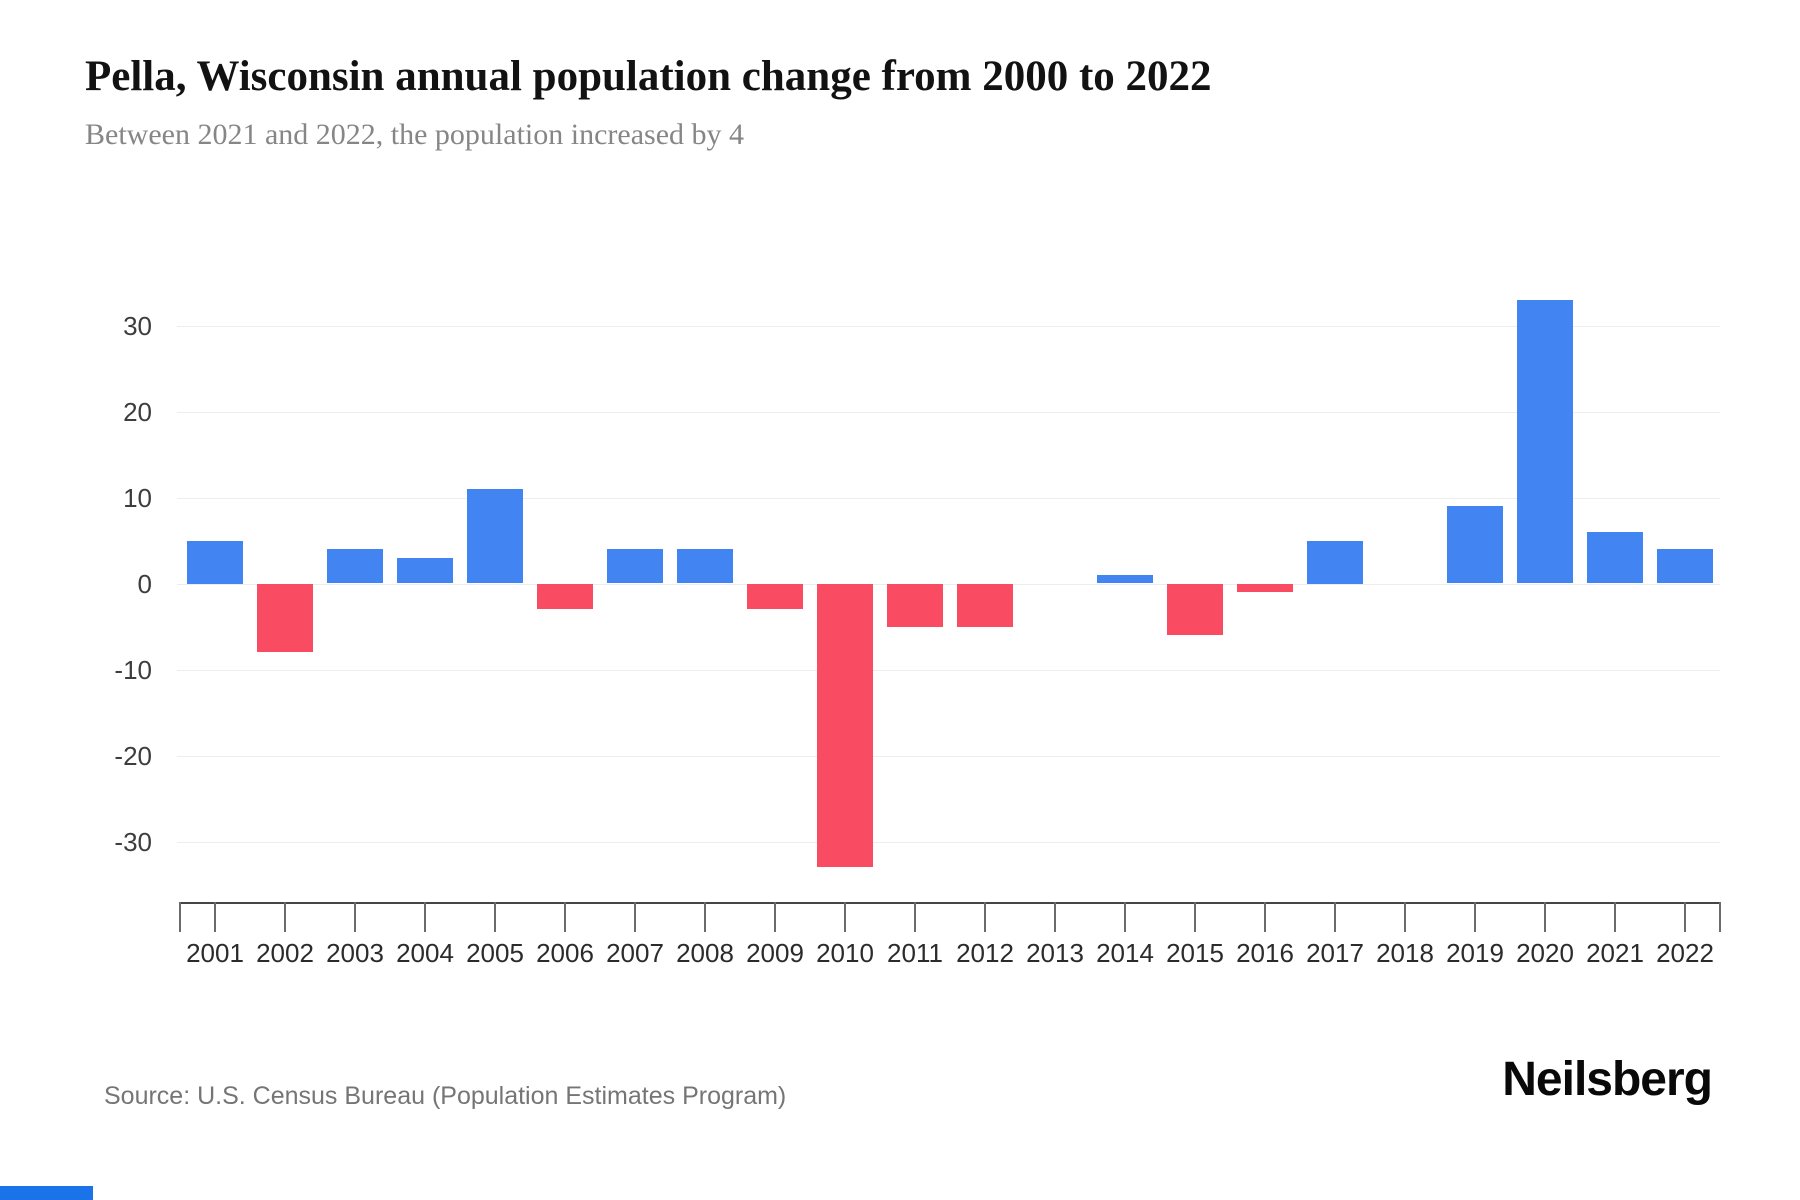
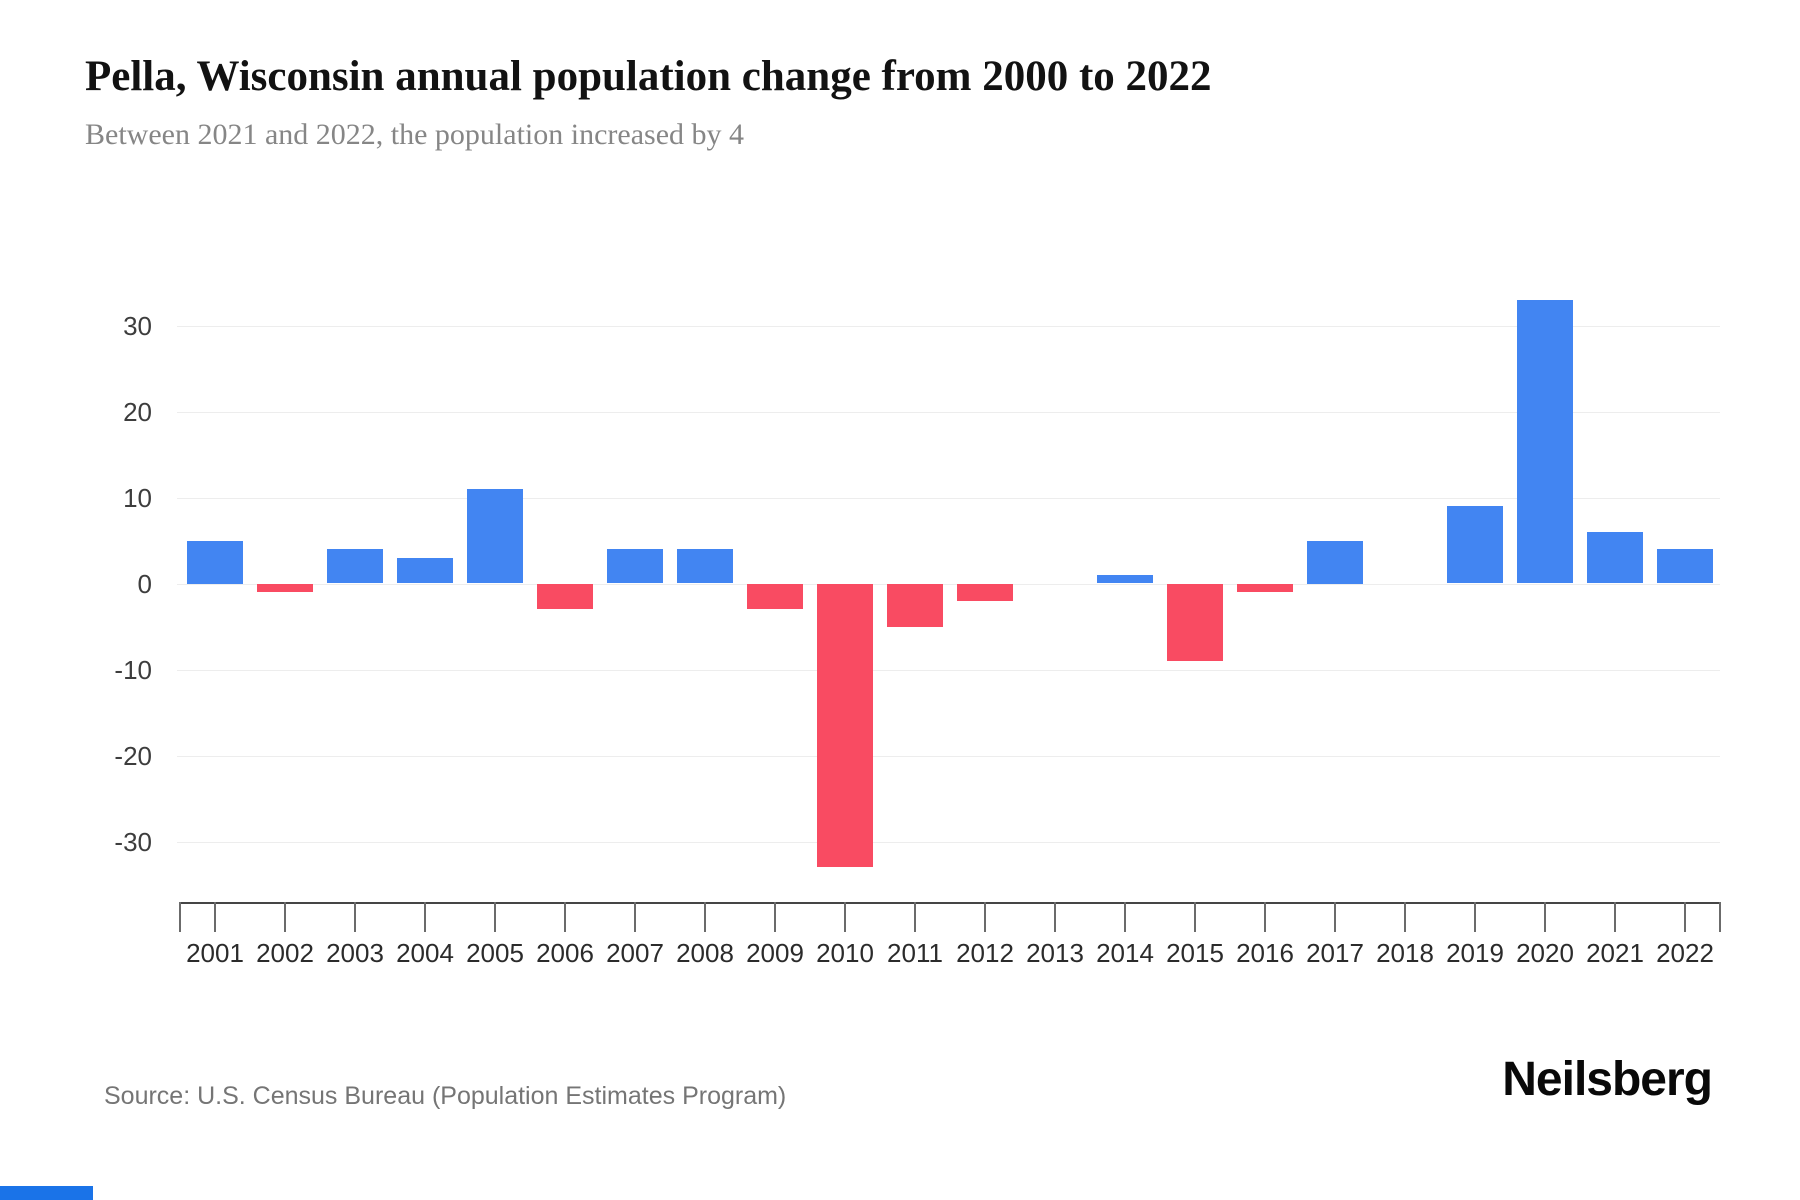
2002: -8 -> -1
2012: -5 -> -2
2015: -6 -> -9
